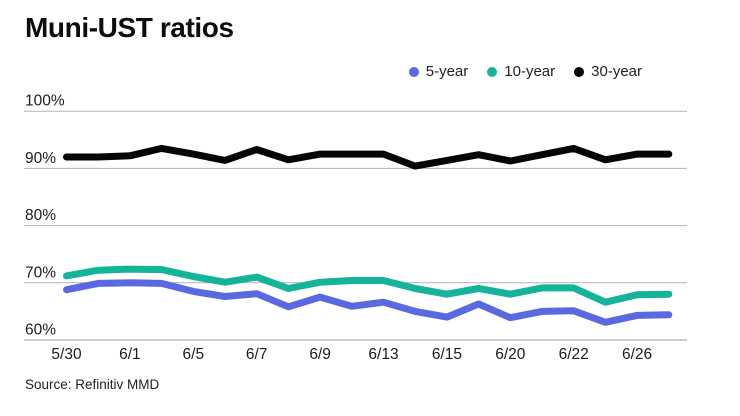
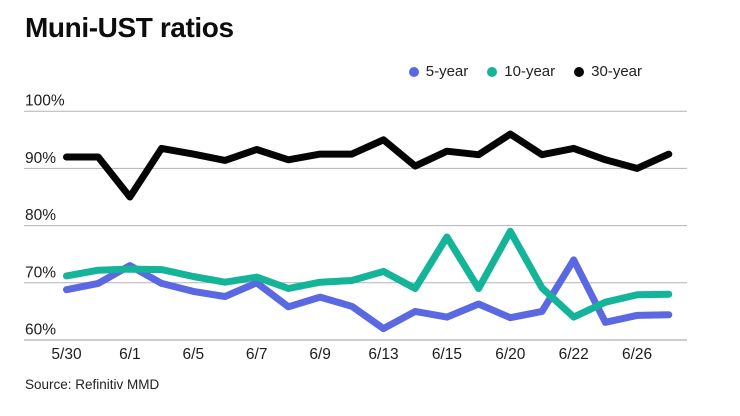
5-year/6/1: 70% -> 73%
30-year/6/1: 92% -> 85%
5-year/6/7: 68% -> 70%
5-year/6/13: 67% -> 62%
10-year/6/13: 70% -> 72%
30-year/6/13: 92% -> 95%
10-year/6/15: 68% -> 78%
30-year/6/15: 91% -> 93%
10-year/6/20: 68% -> 79%
30-year/6/20: 91% -> 96%
5-year/6/22: 65% -> 74%
10-year/6/22: 69% -> 64%
30-year/6/26: 92% -> 90%
